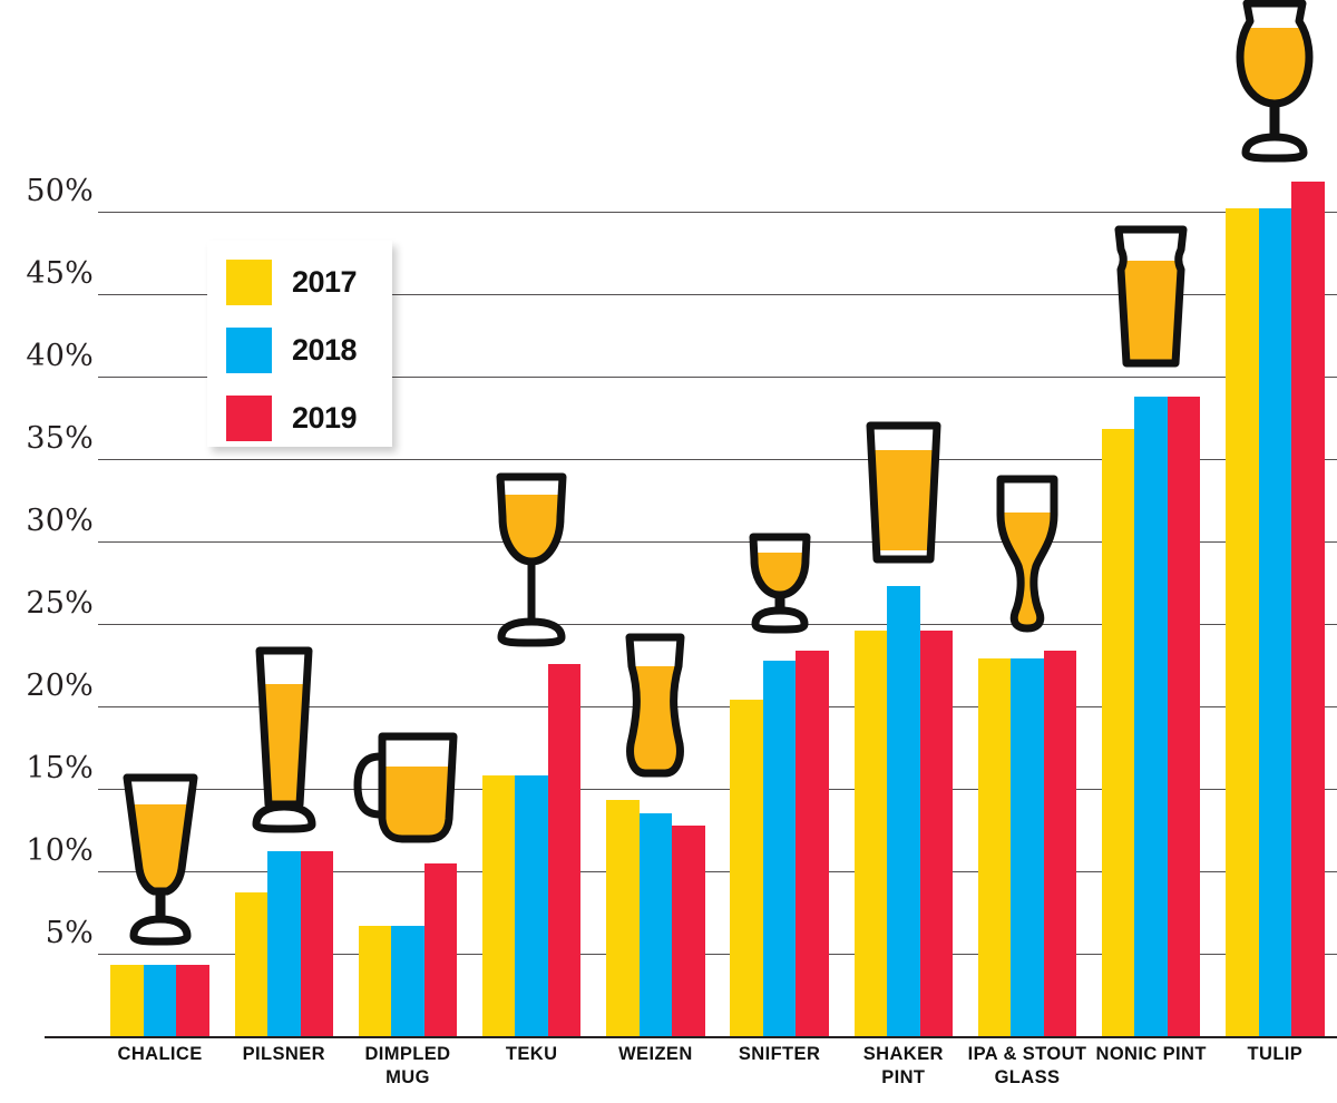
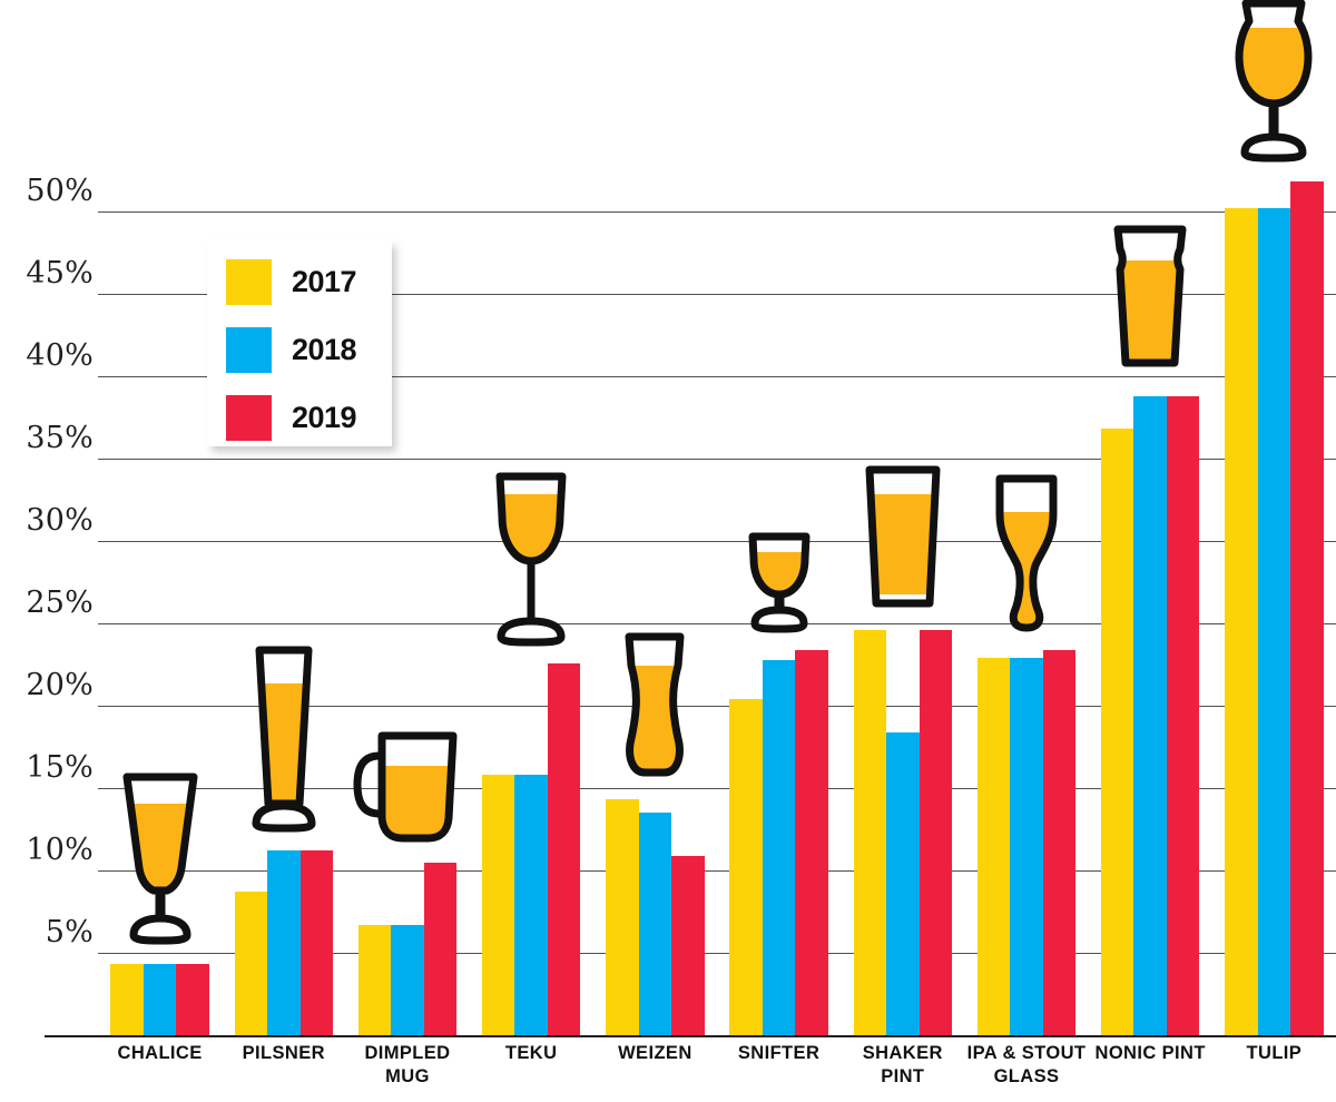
2019/WEIZEN: 12.8% -> 10.9%
2018/SHAKER PINT: 27.3% -> 18.4%
